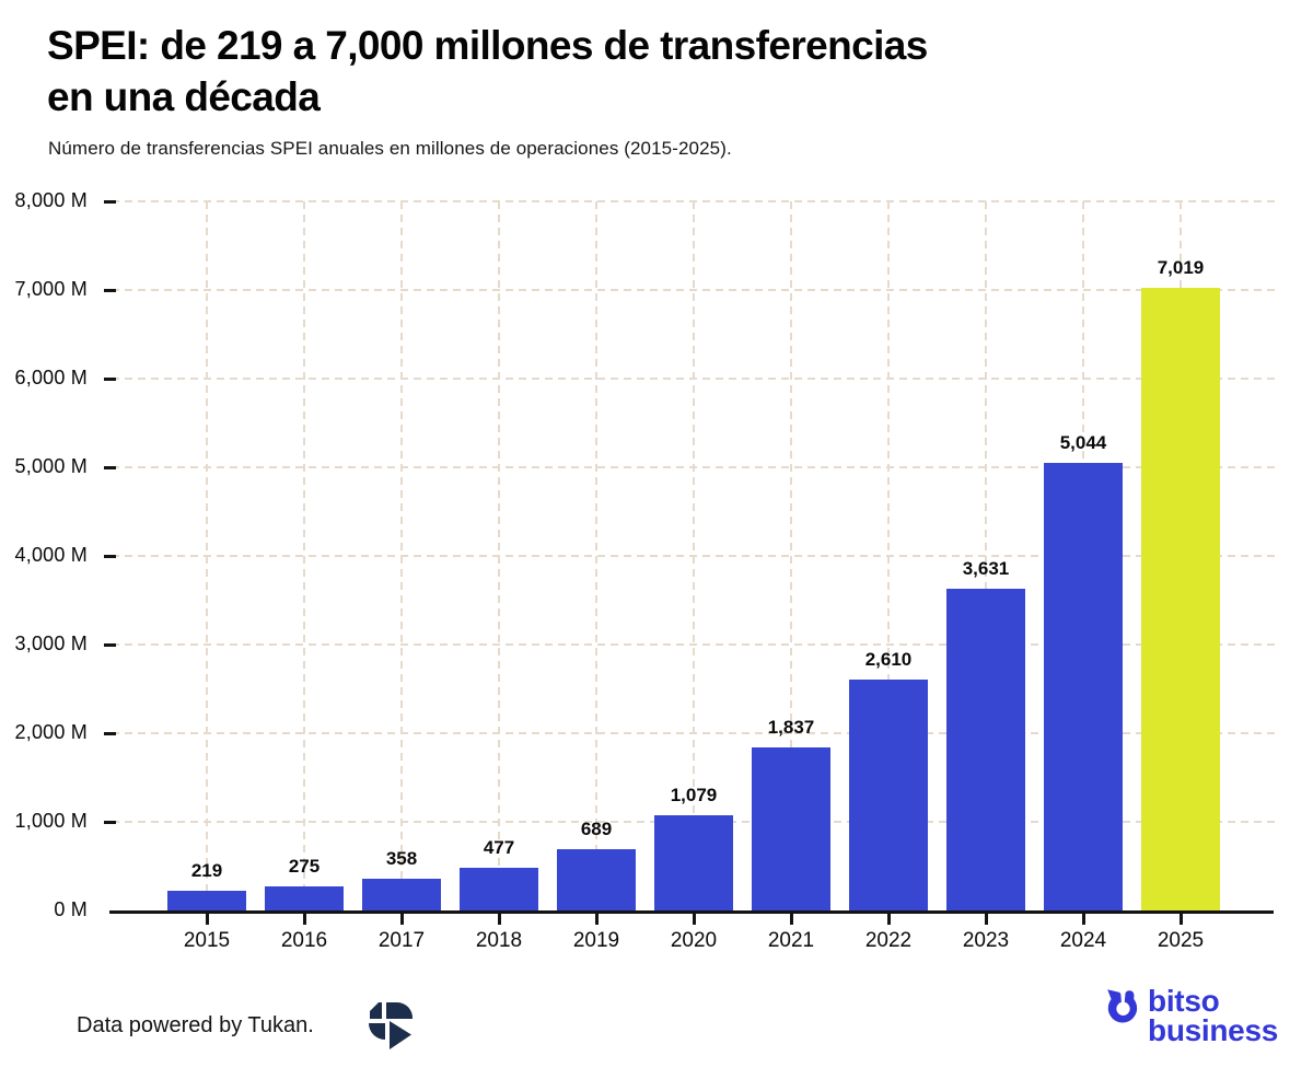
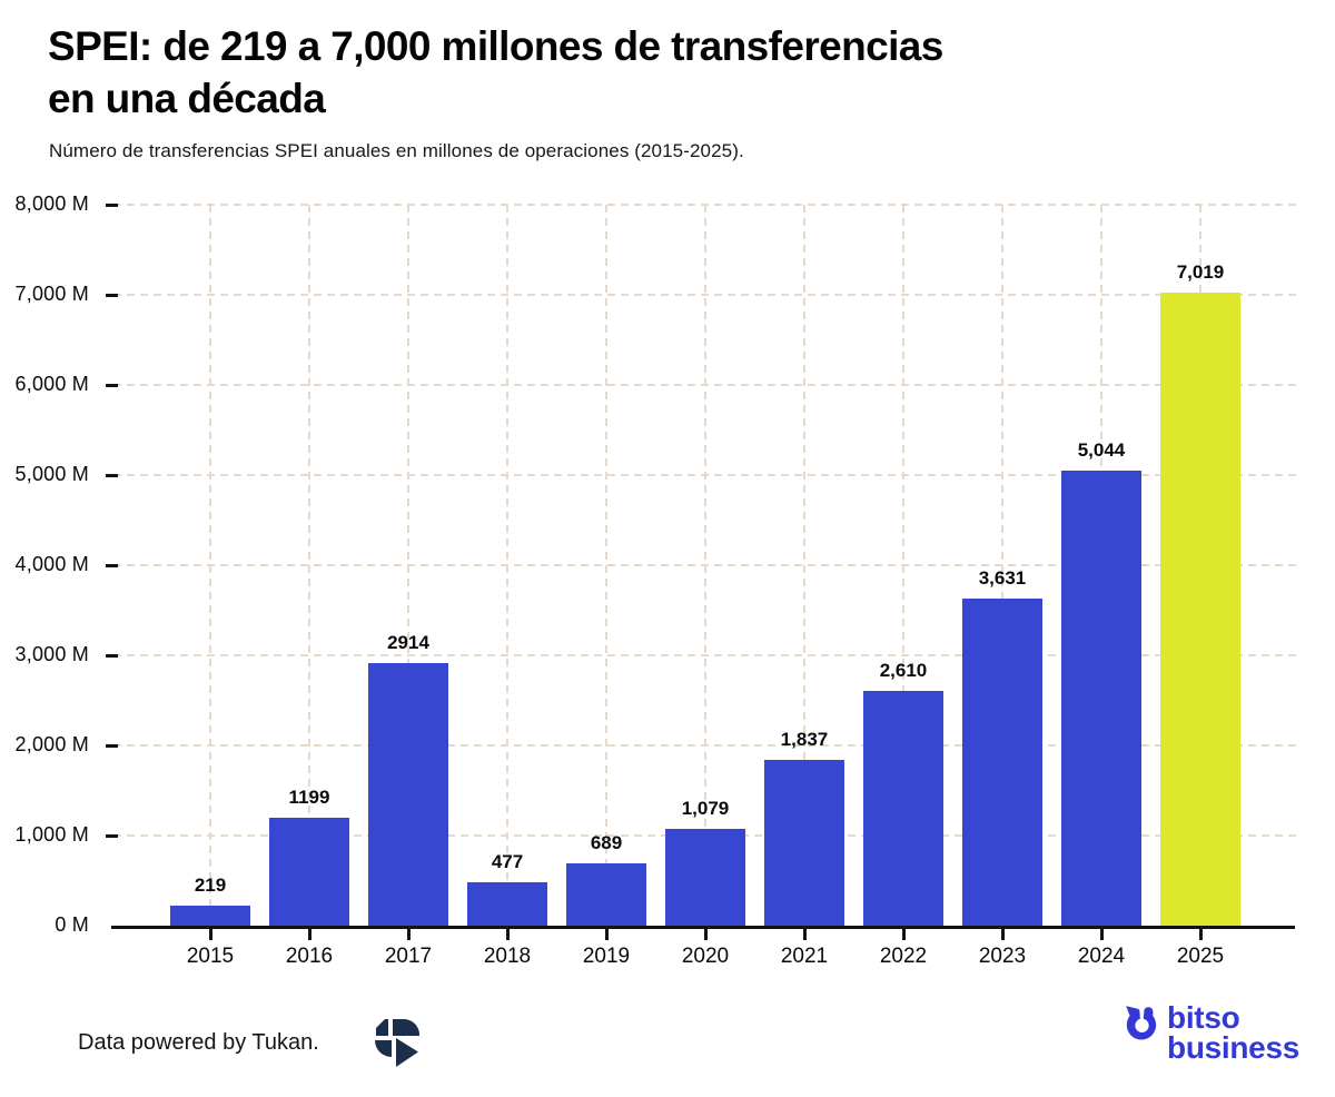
2016: 275 -> 1199
2017: 358 -> 2914
